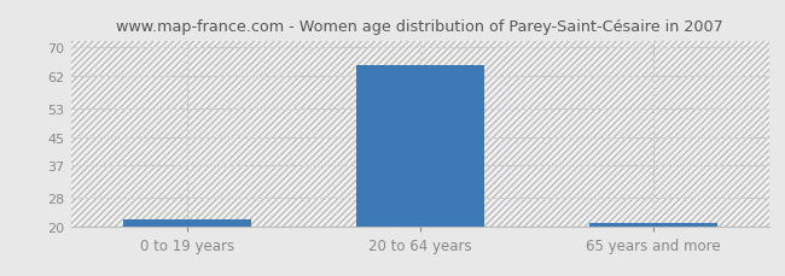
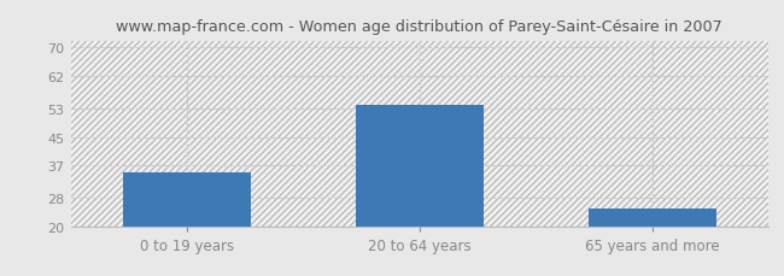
0 to 19 years: 22 -> 35
20 to 64 years: 65 -> 54
65 years and more: 21 -> 25
